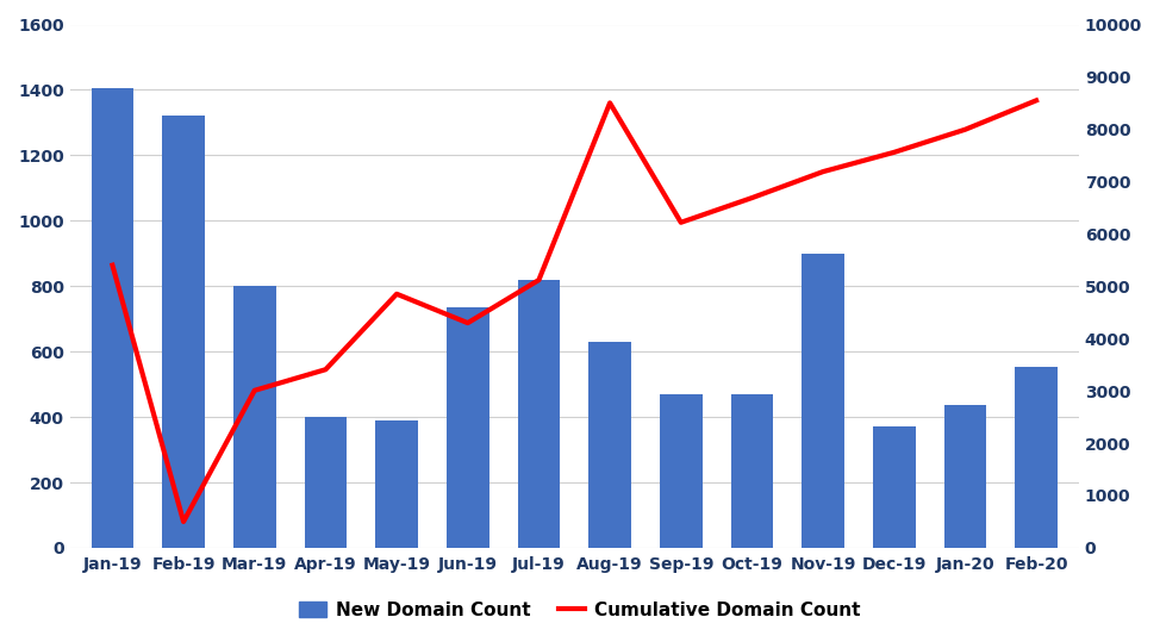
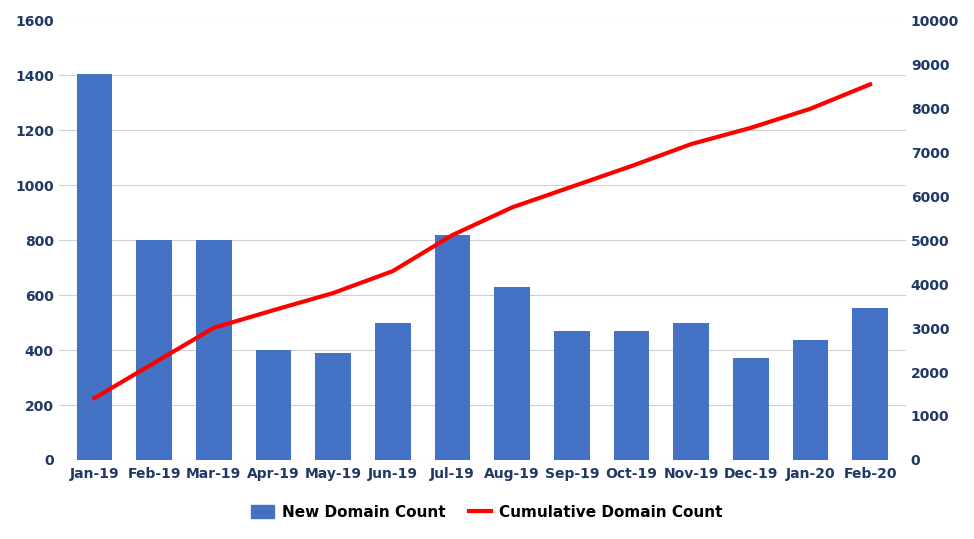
Cumulative Domain Count/Jan-19: 5400 -> 1410
New Domain Count/Feb-19: 1320 -> 800
Cumulative Domain Count/Feb-19: 500 -> 2210
Cumulative Domain Count/May-19: 4850 -> 3800
New Domain Count/Jun-19: 735 -> 500
Cumulative Domain Count/Aug-19: 8500 -> 5750
New Domain Count/Nov-19: 900 -> 500
